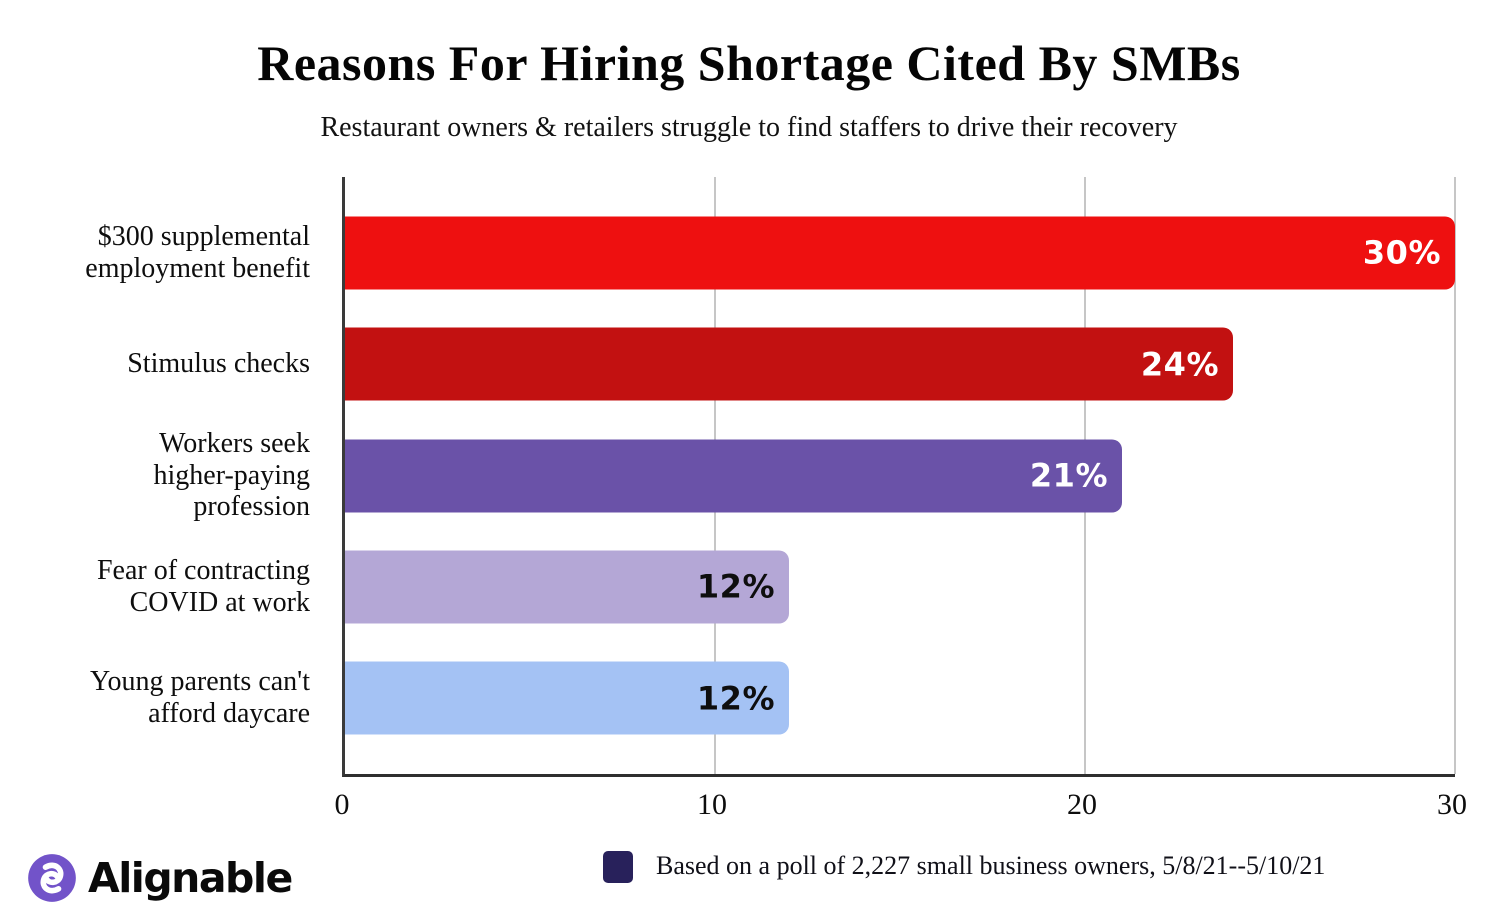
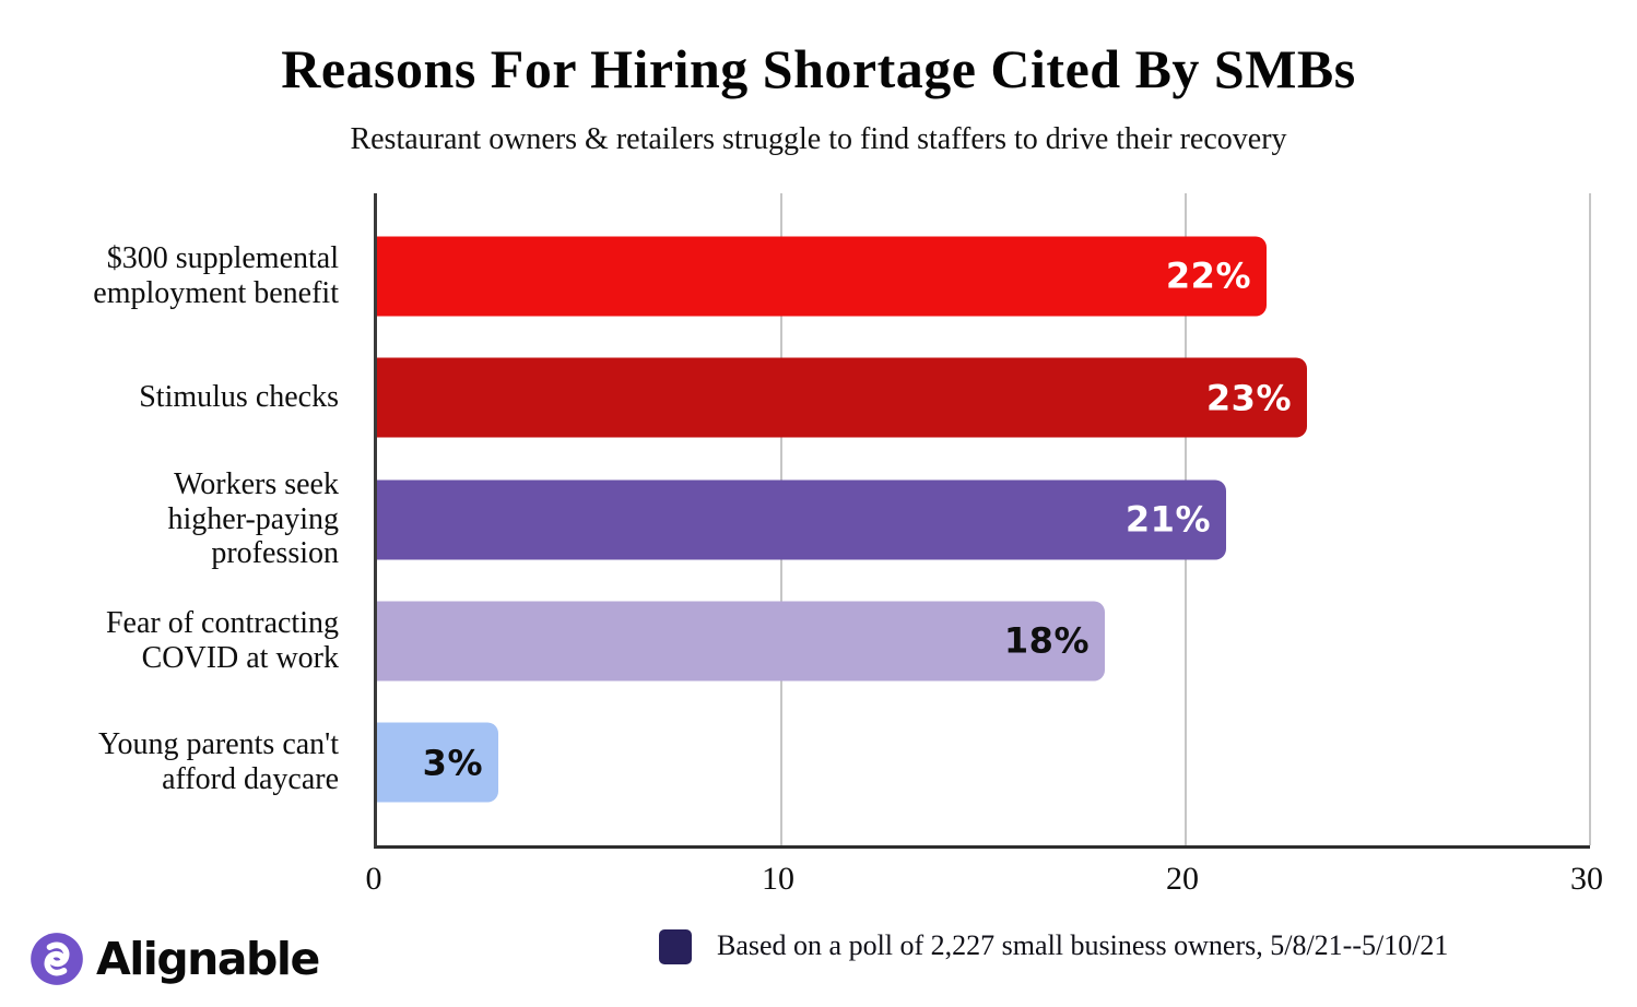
$300 supplemental employment benefit: 30% -> 22%
Stimulus checks: 24% -> 23%
Fear of contracting COVID at work: 12% -> 18%
Young parents can't afford daycare: 12% -> 3%
